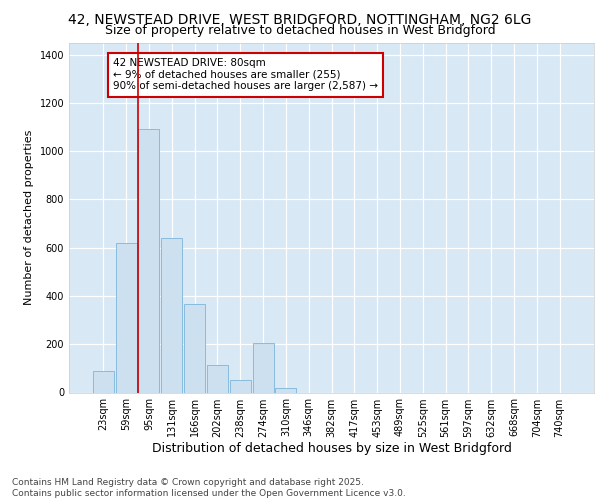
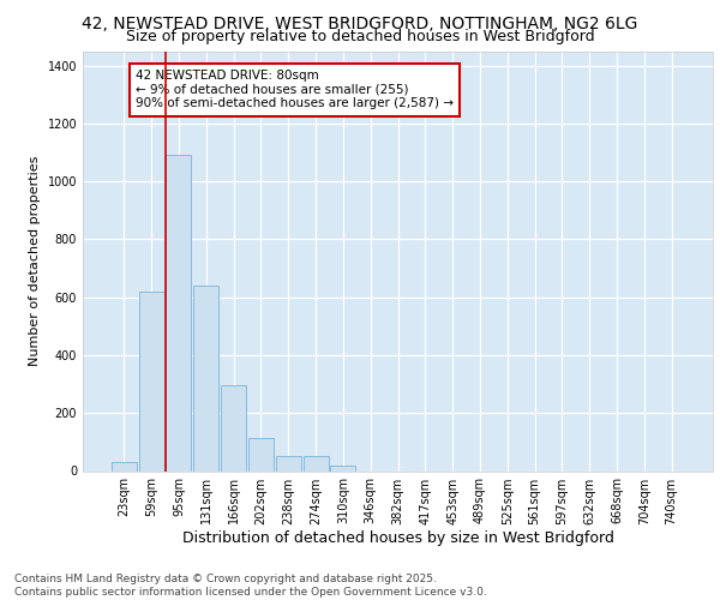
23sqm: 90 -> 30
166sqm: 365 -> 295
274sqm: 205 -> 50
